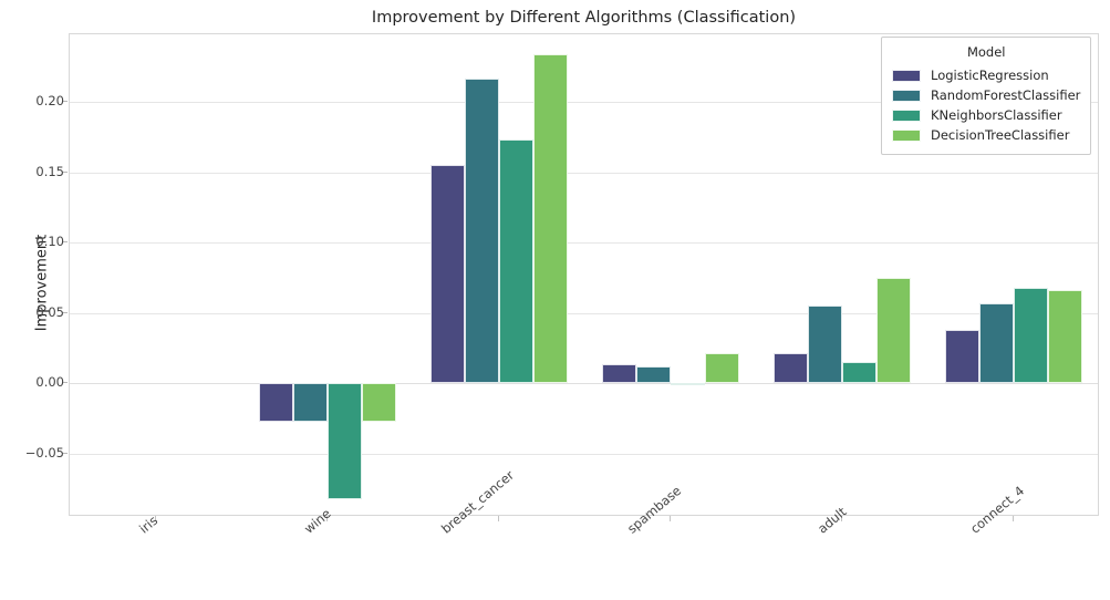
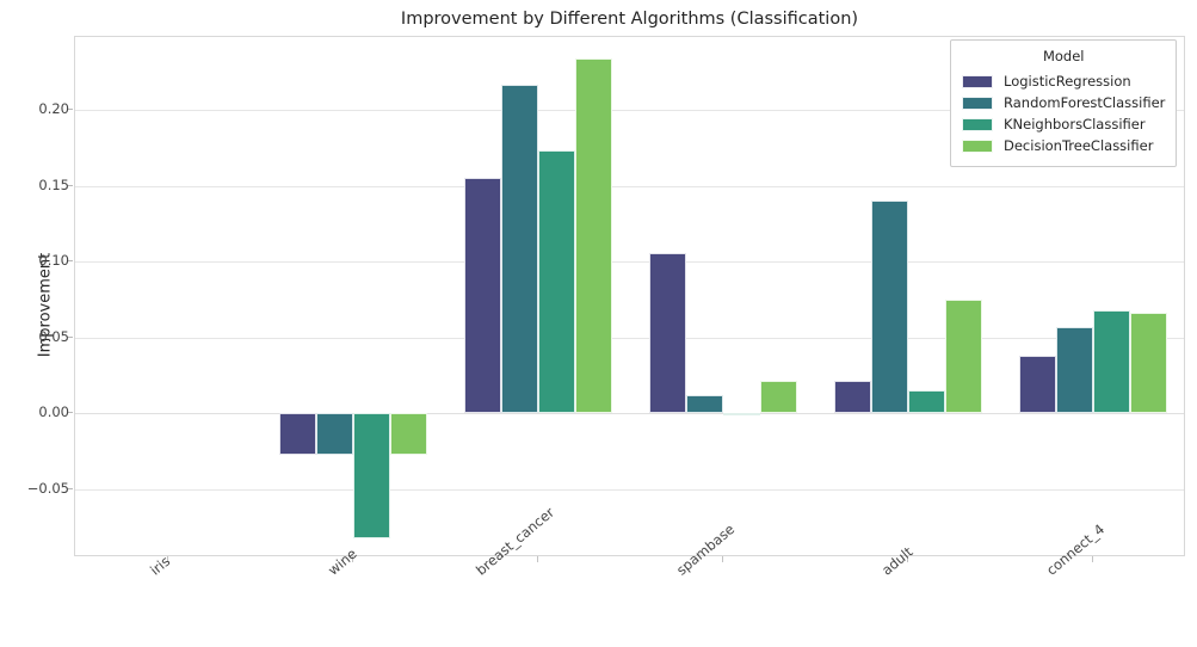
LogisticRegression/spambase: 0.013 -> 0.106
RandomForestClassifier/adult: 0.055 -> 0.140
